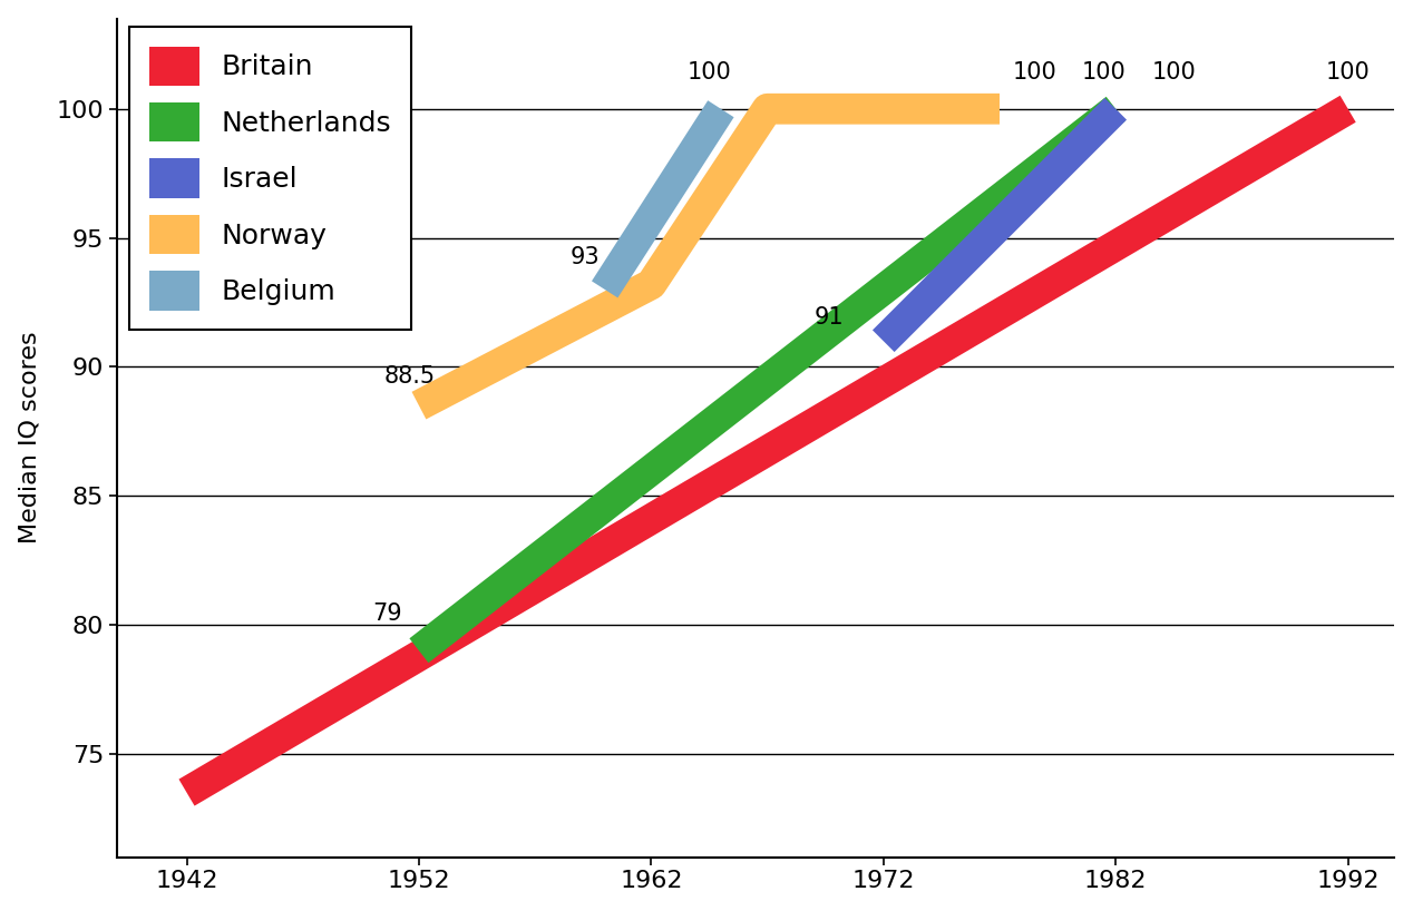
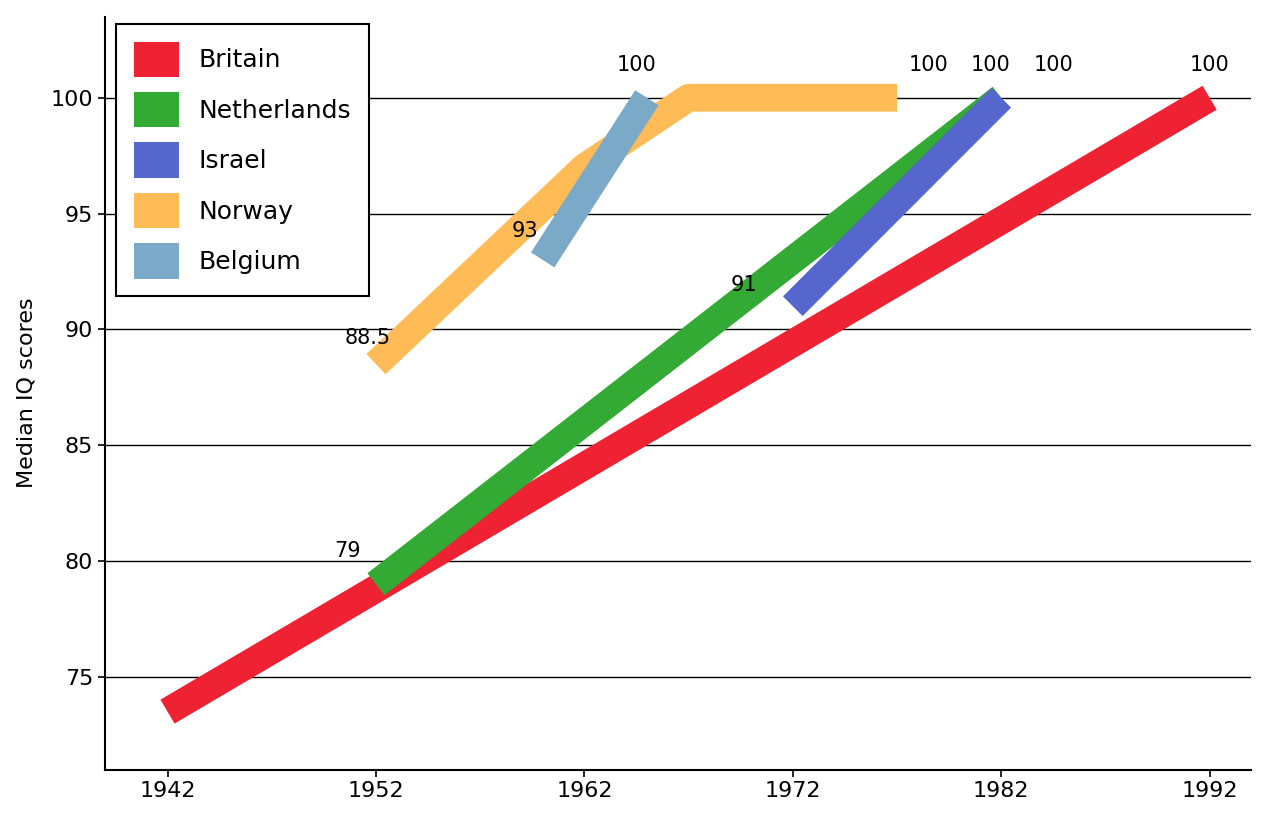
1962: 93.2 -> 97.0
